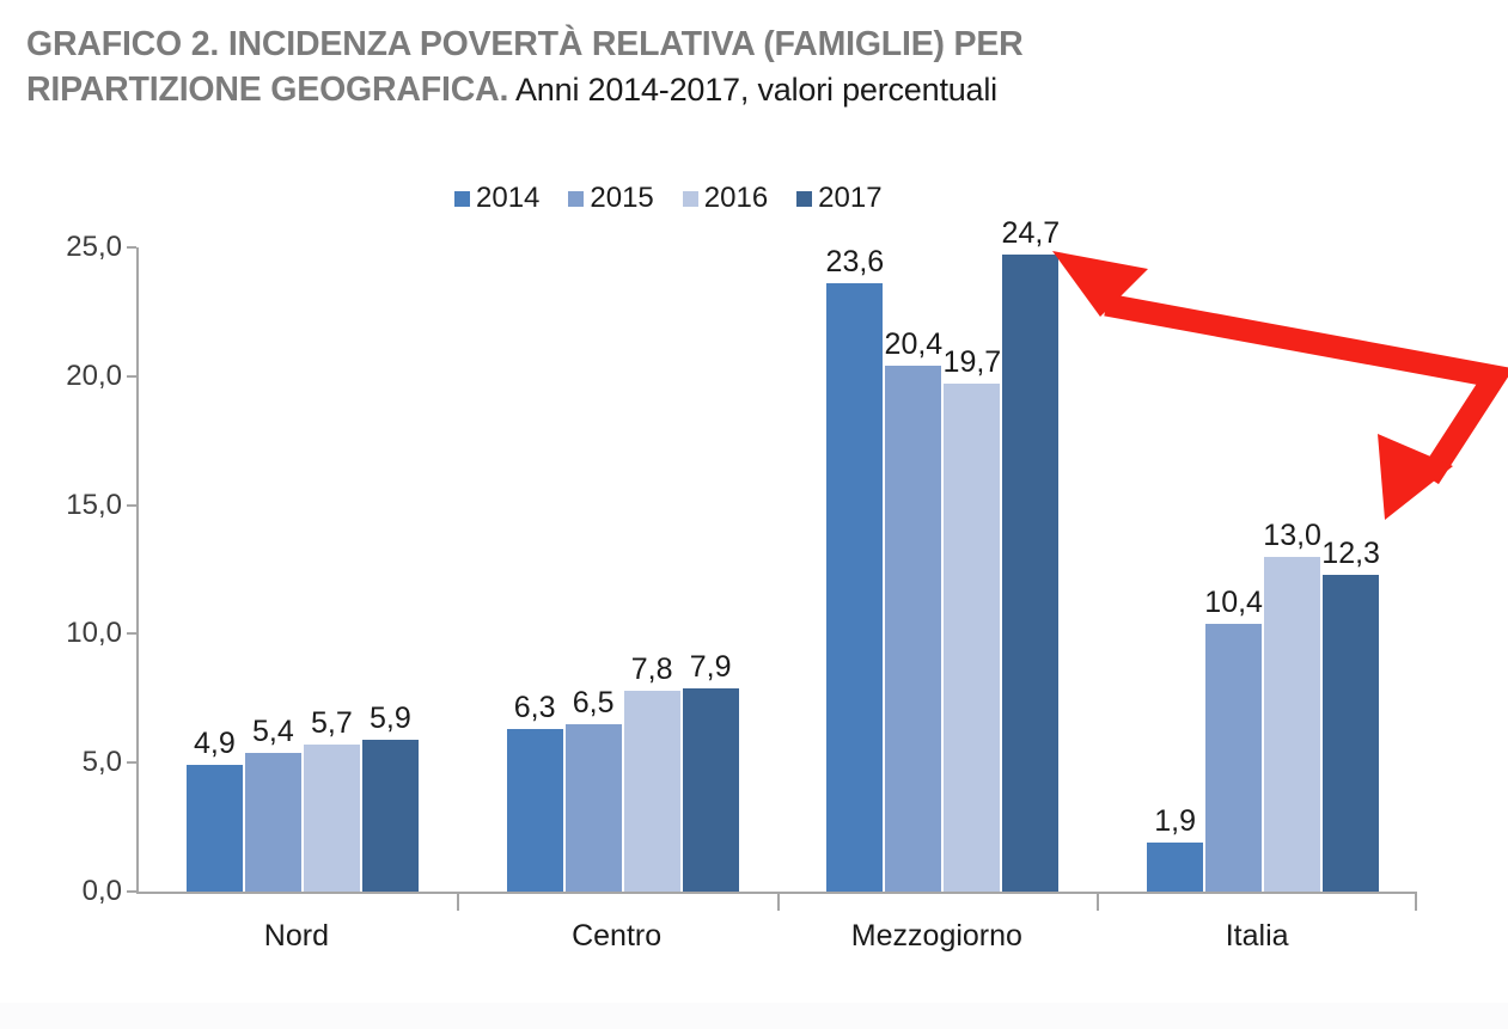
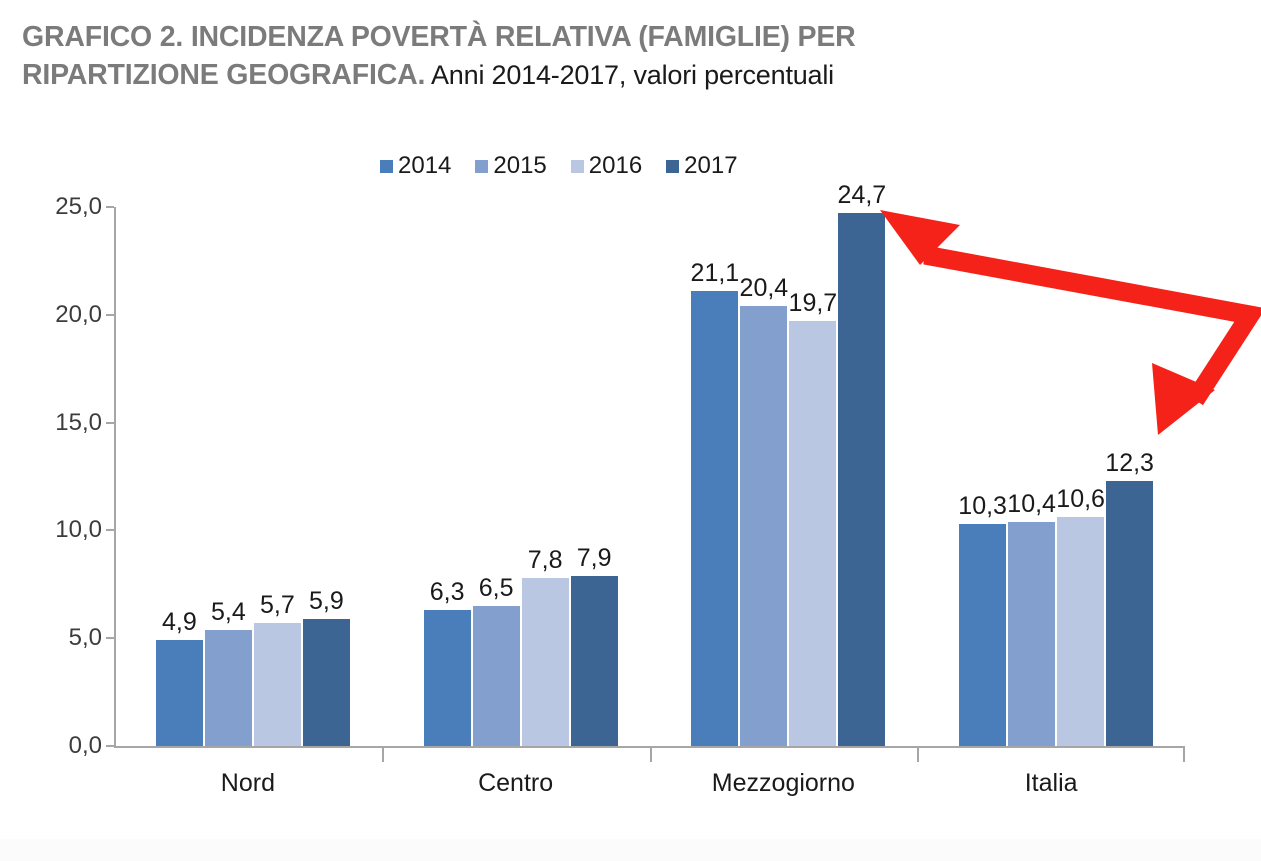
2014/Mezzogiorno: 23,6 -> 21,1
2014/Italia: 1,9 -> 10,3
2016/Italia: 13,0 -> 10,6
